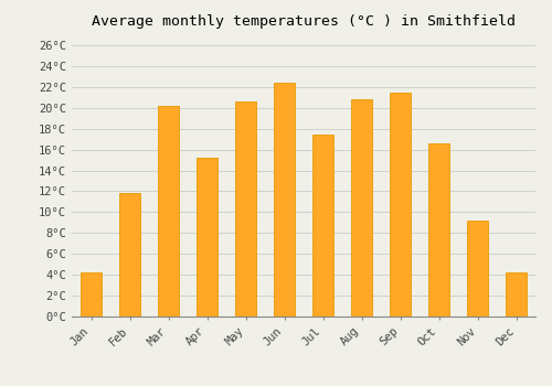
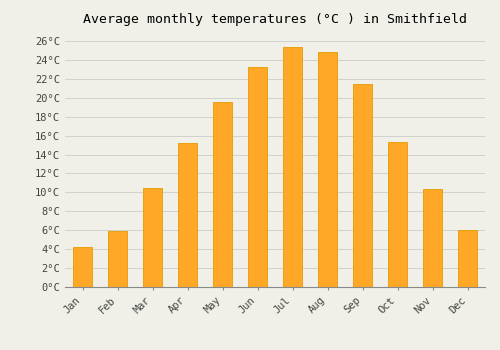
Feb: 11.8°C -> 5.9°C
Mar: 20.2°C -> 10.5°C
May: 20.6°C -> 19.5°C
Jun: 22.4°C -> 23.3°C
Jul: 17.4°C -> 25.4°C
Aug: 20.8°C -> 24.8°C
Oct: 16.6°C -> 15.3°C
Nov: 9.2°C -> 10.4°C
Dec: 4.2°C -> 6.0°C
